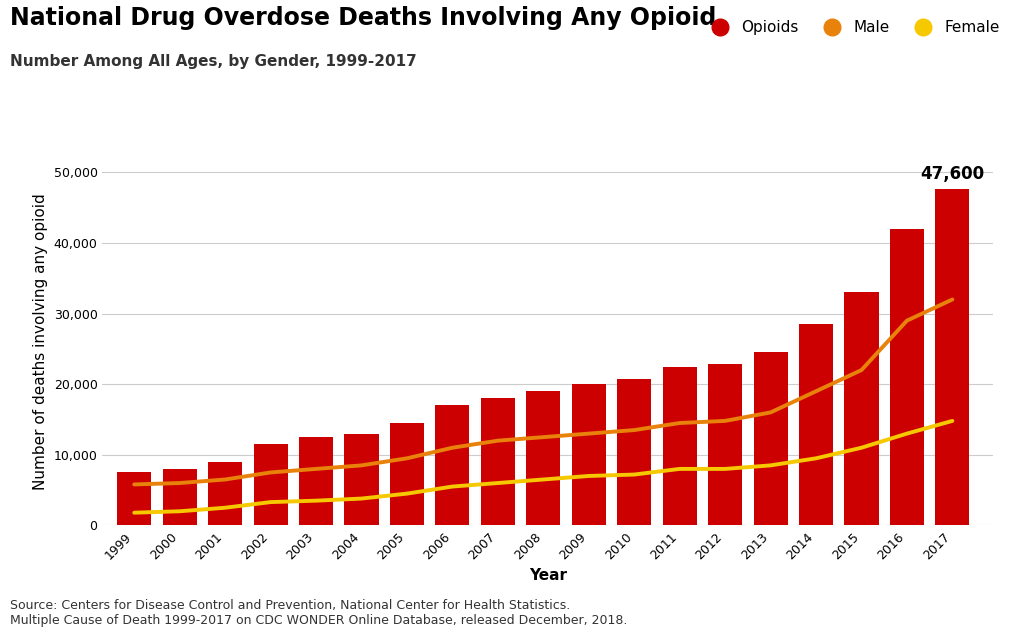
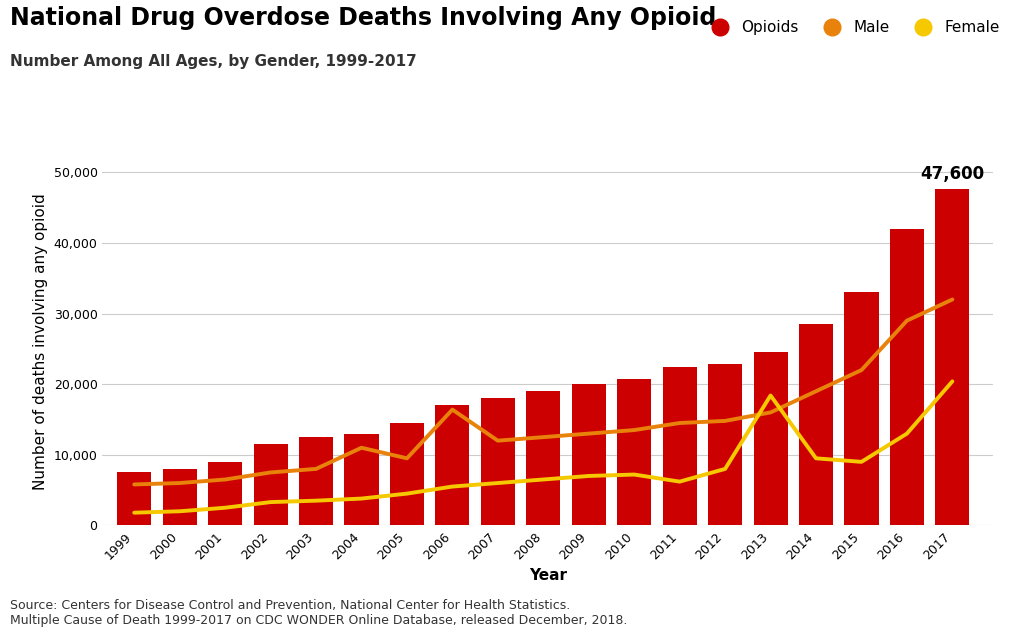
Male/2004: 8,500 -> 11,000
Male/2006: 11,000 -> 16,400
Female/2011: 8,000 -> 6,200
Female/2013: 8,500 -> 18,400
Female/2015: 11,000 -> 9,000
Female/2017: 14,800 -> 20,400
